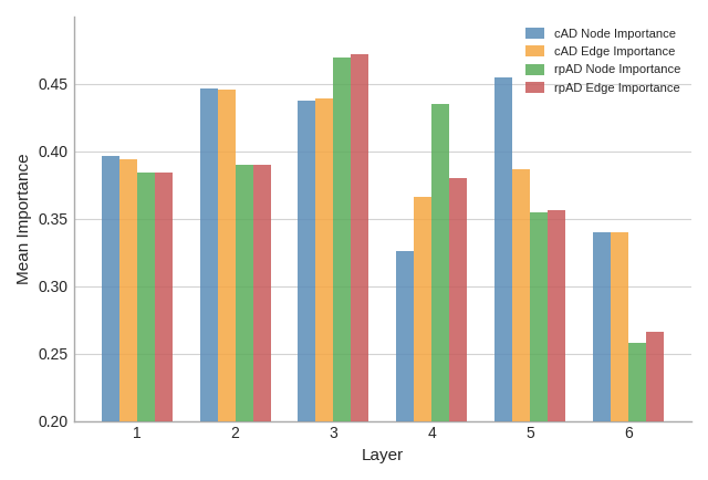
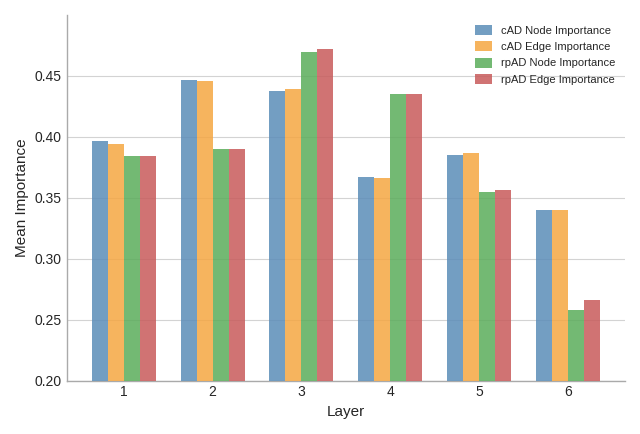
cAD Node Importance/4: 0.326 -> 0.367
rpAD Edge Importance/4: 0.380 -> 0.435
cAD Node Importance/5: 0.455 -> 0.385
